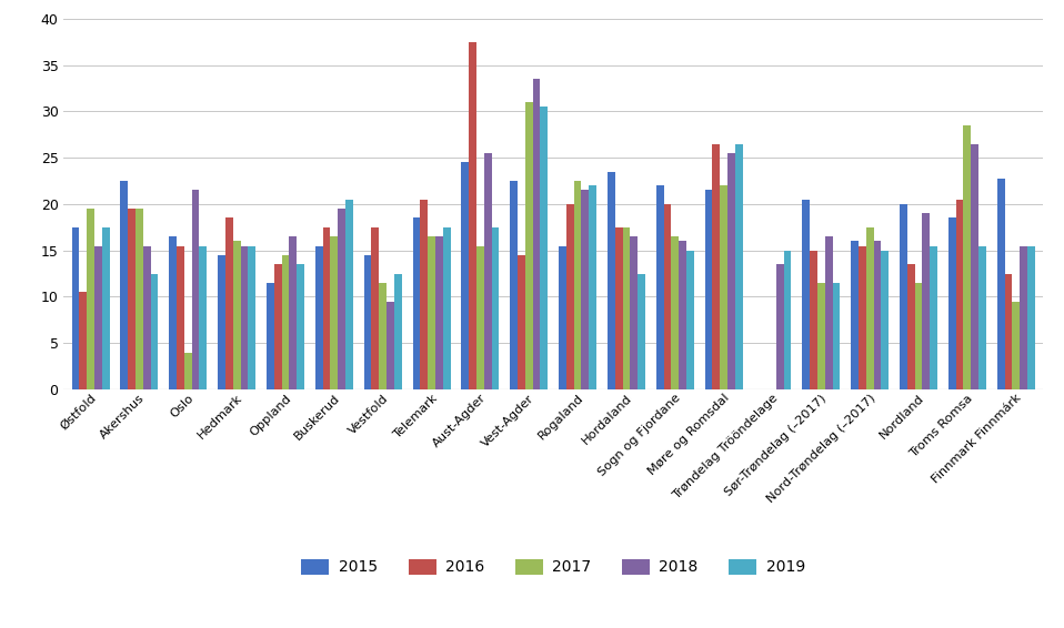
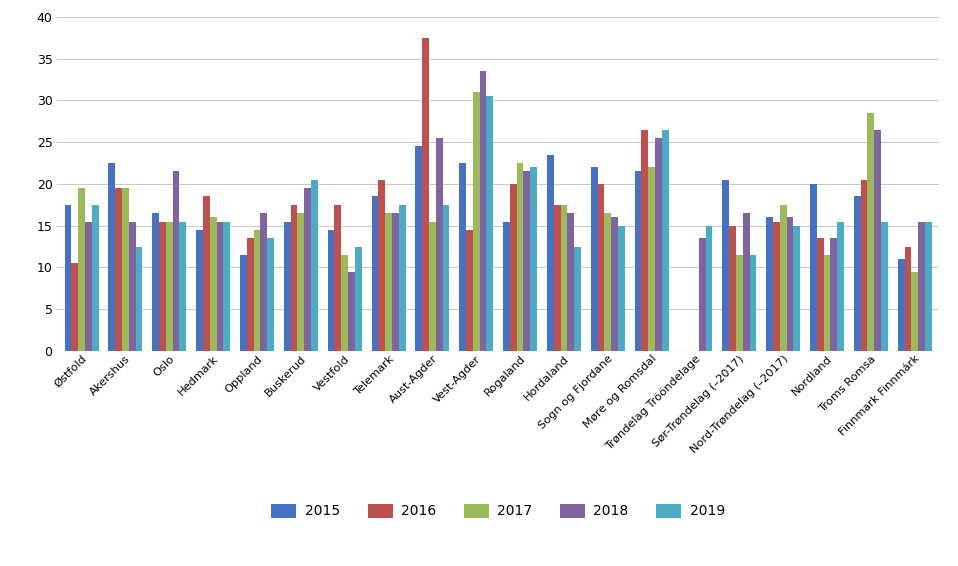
2017/Oslo: 4.0 -> 15.5
2018/Nordland: 19.0 -> 13.5
2015/Finnmark Finnmárk: 22.8 -> 11.0
